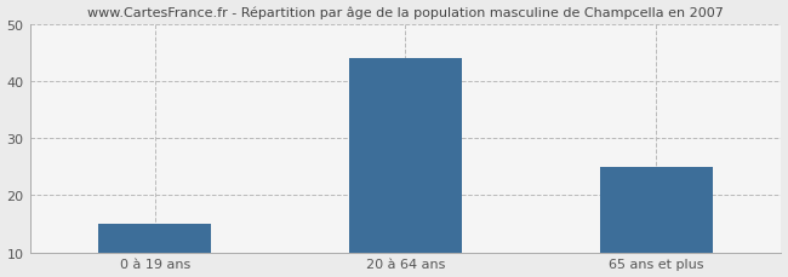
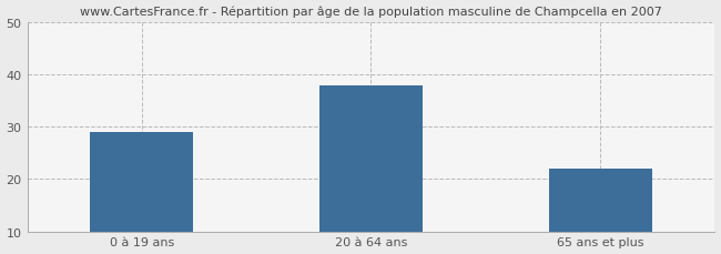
0 à 19 ans: 15 -> 29
20 à 64 ans: 44 -> 38
65 ans et plus: 25 -> 22
